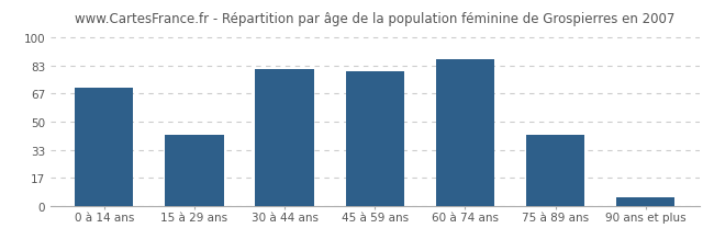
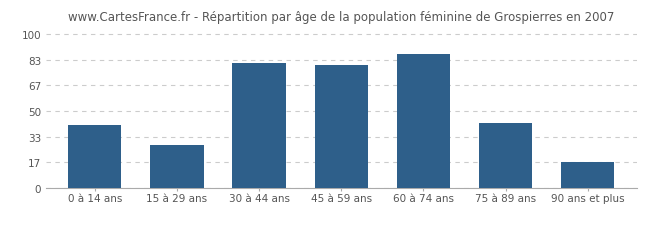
0 à 14 ans: 70 -> 41
15 à 29 ans: 42 -> 28
90 ans et plus: 5 -> 17
